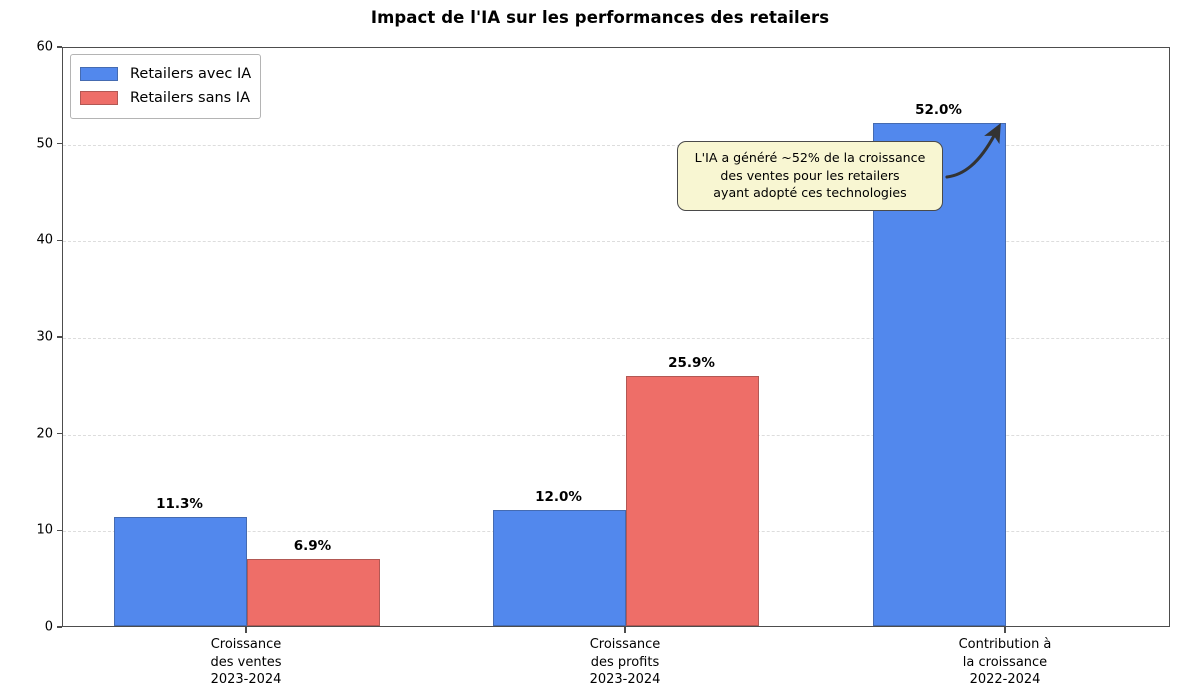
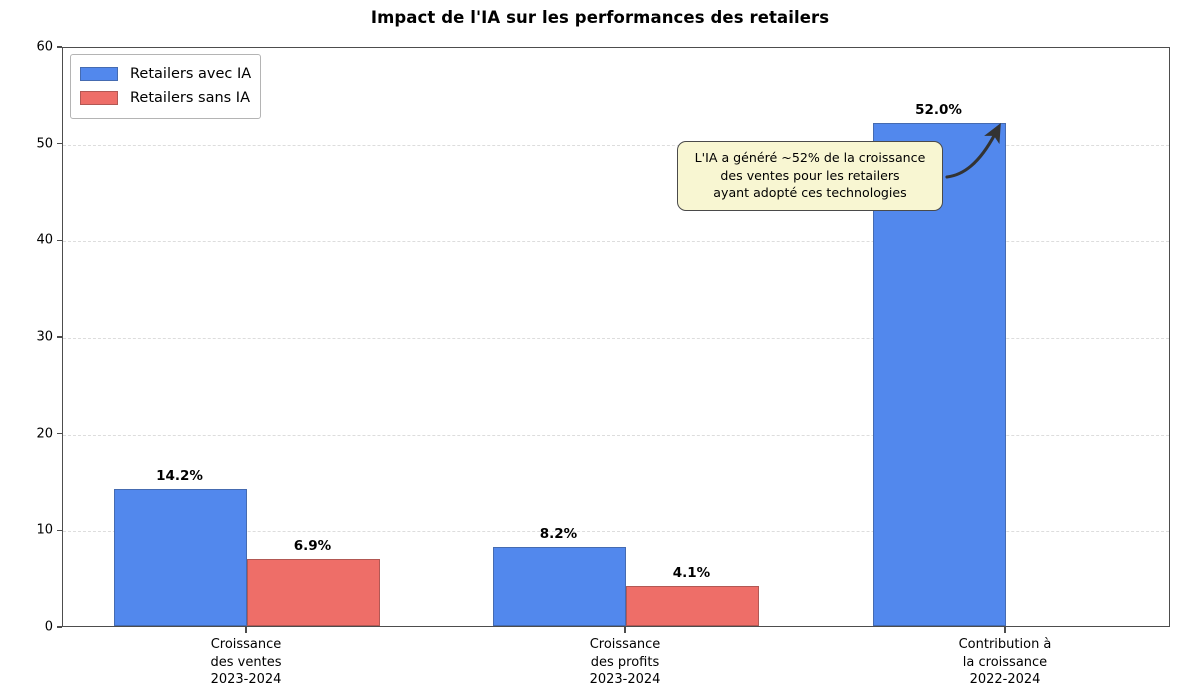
Retailers avec IA/Croissance des ventes 2023-2024: 11.3% -> 14.2%
Retailers avec IA/Croissance des profits 2023-2024: 12.0% -> 8.2%
Retailers sans IA/Croissance des profits 2023-2024: 25.9% -> 4.1%
